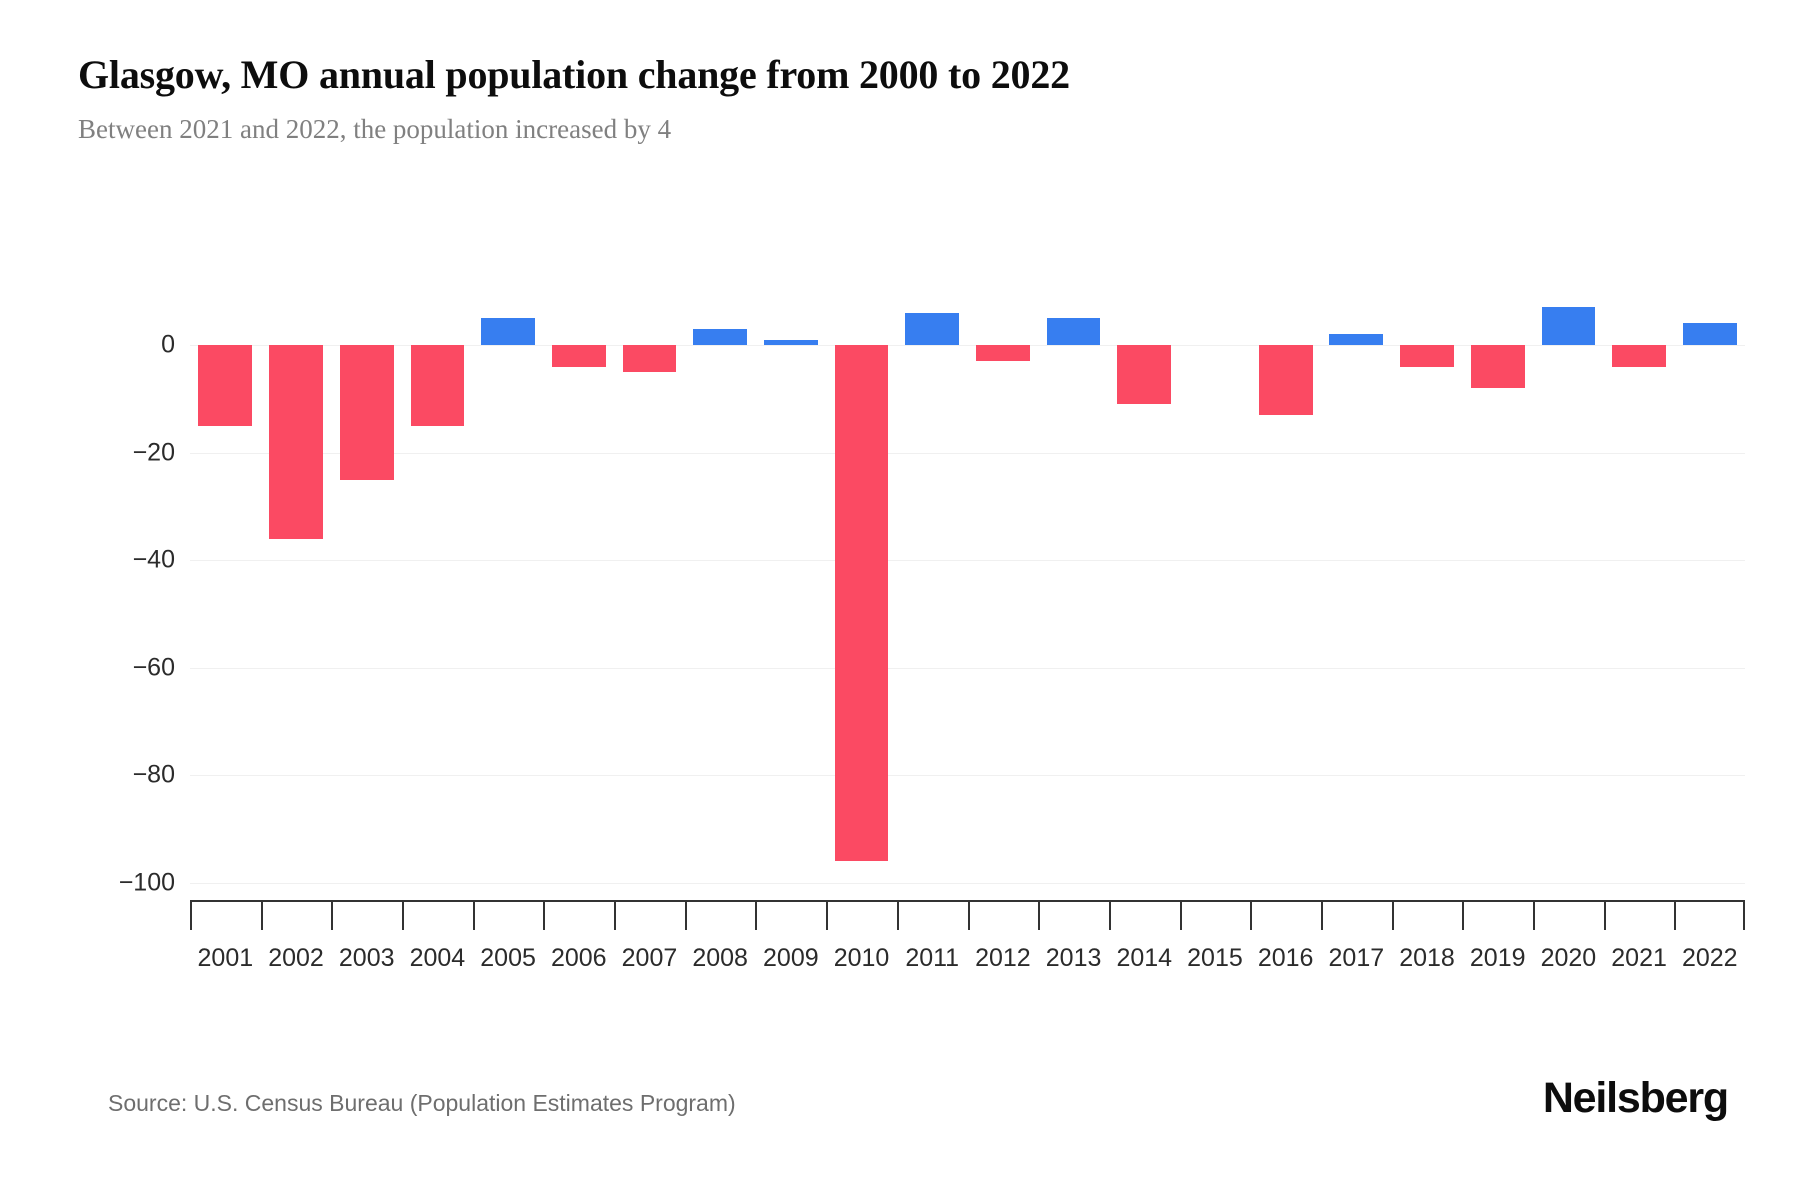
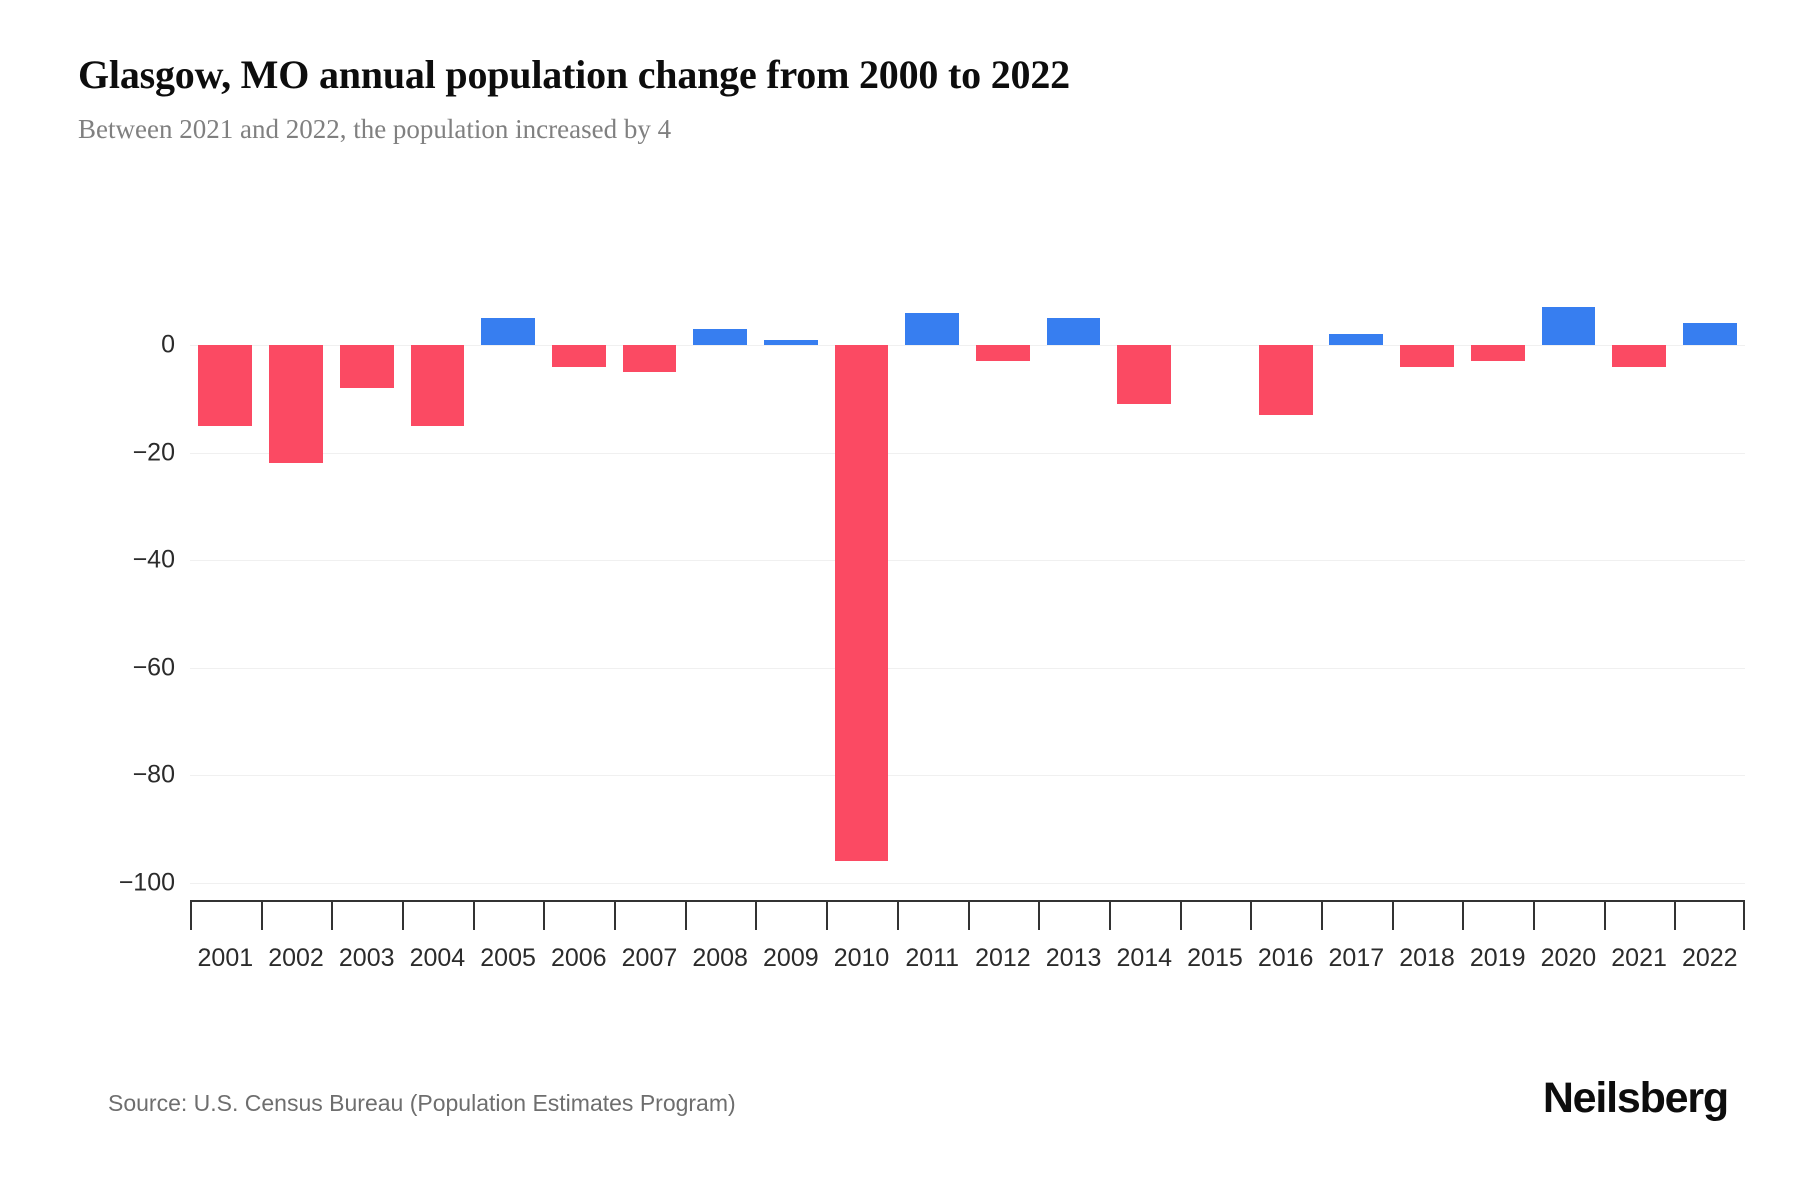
2002: -36 -> -22
2003: -25 -> -8
2019: -8 -> -3
